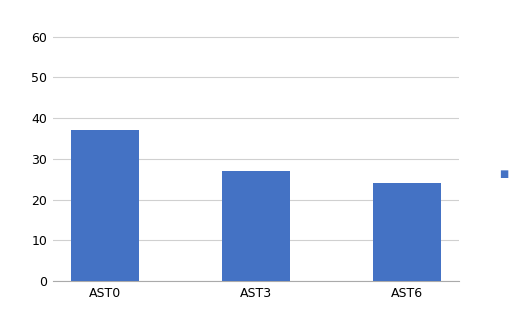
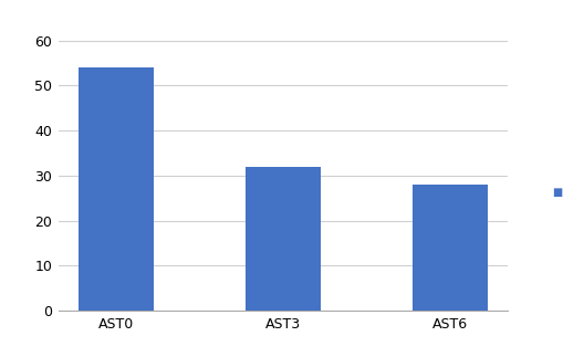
AST0: 37 -> 54
AST3: 27 -> 32
AST6: 24 -> 28
